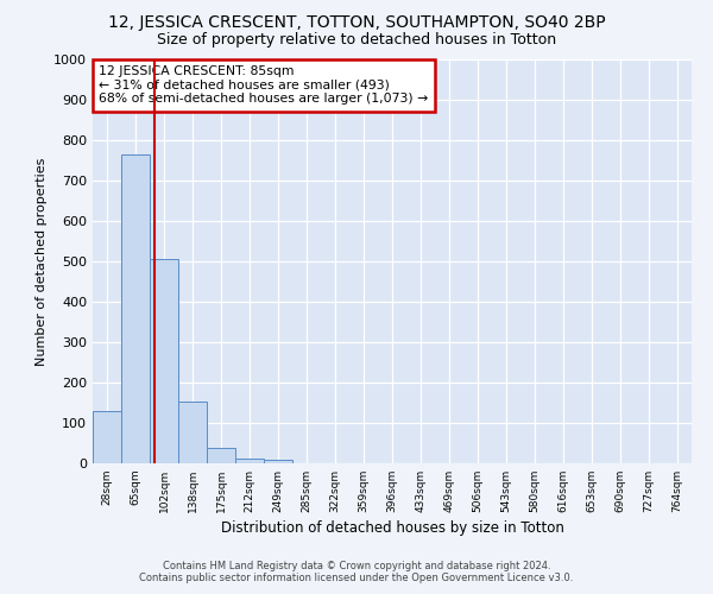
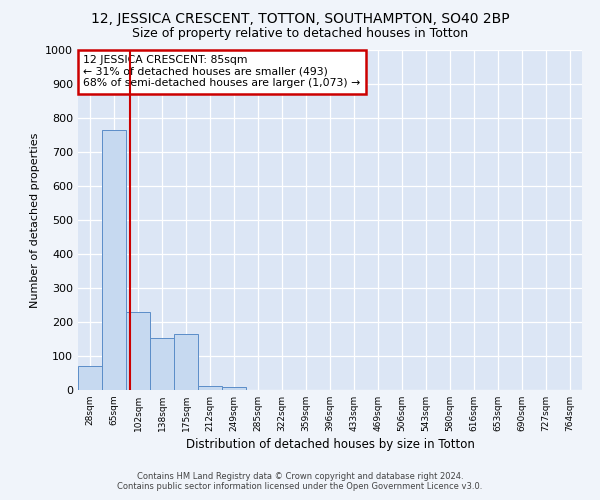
28sqm: 128 -> 70
102sqm: 507 -> 230
175sqm: 38 -> 165
